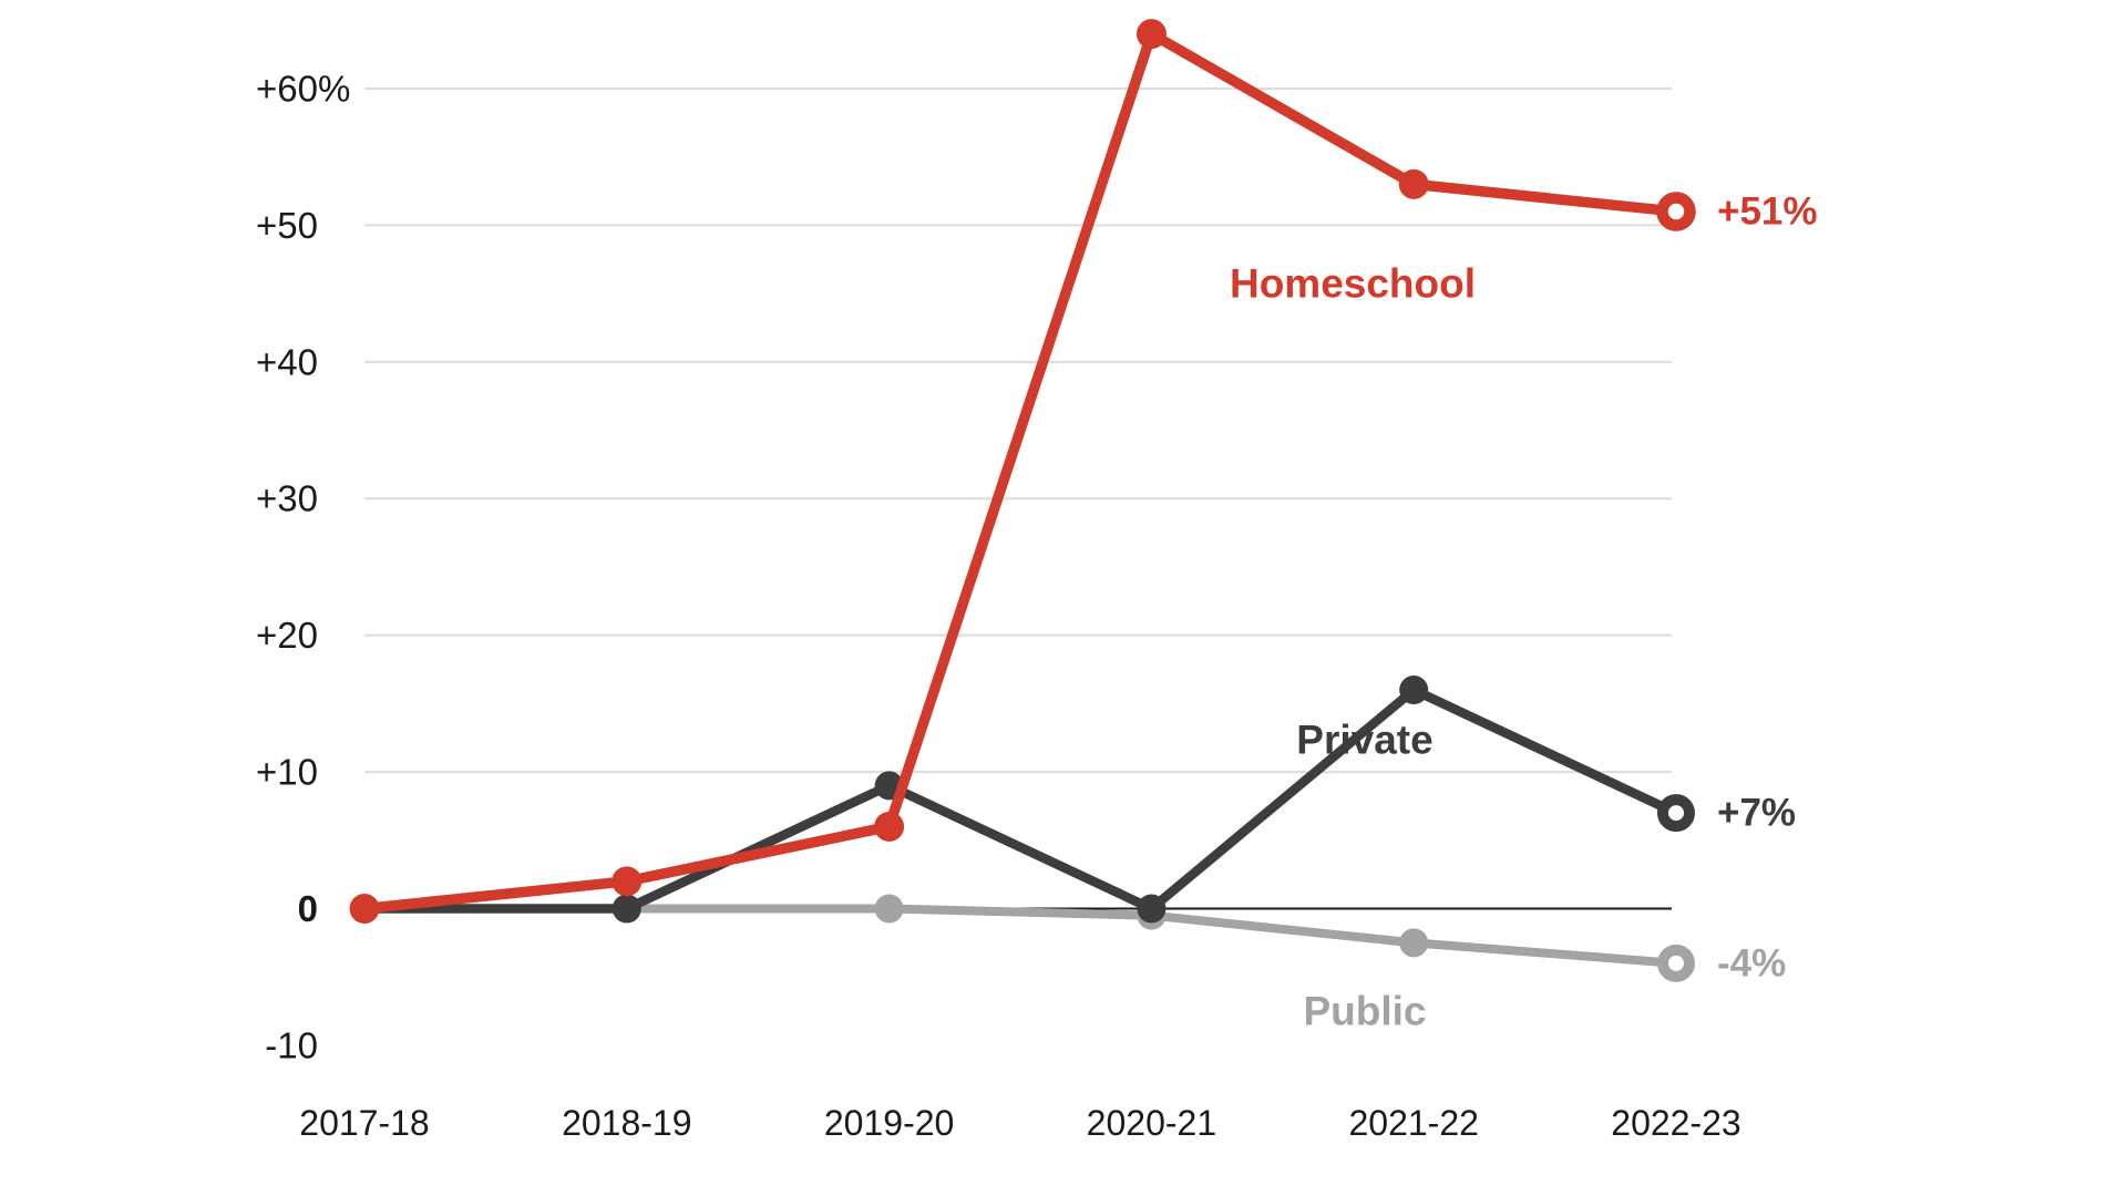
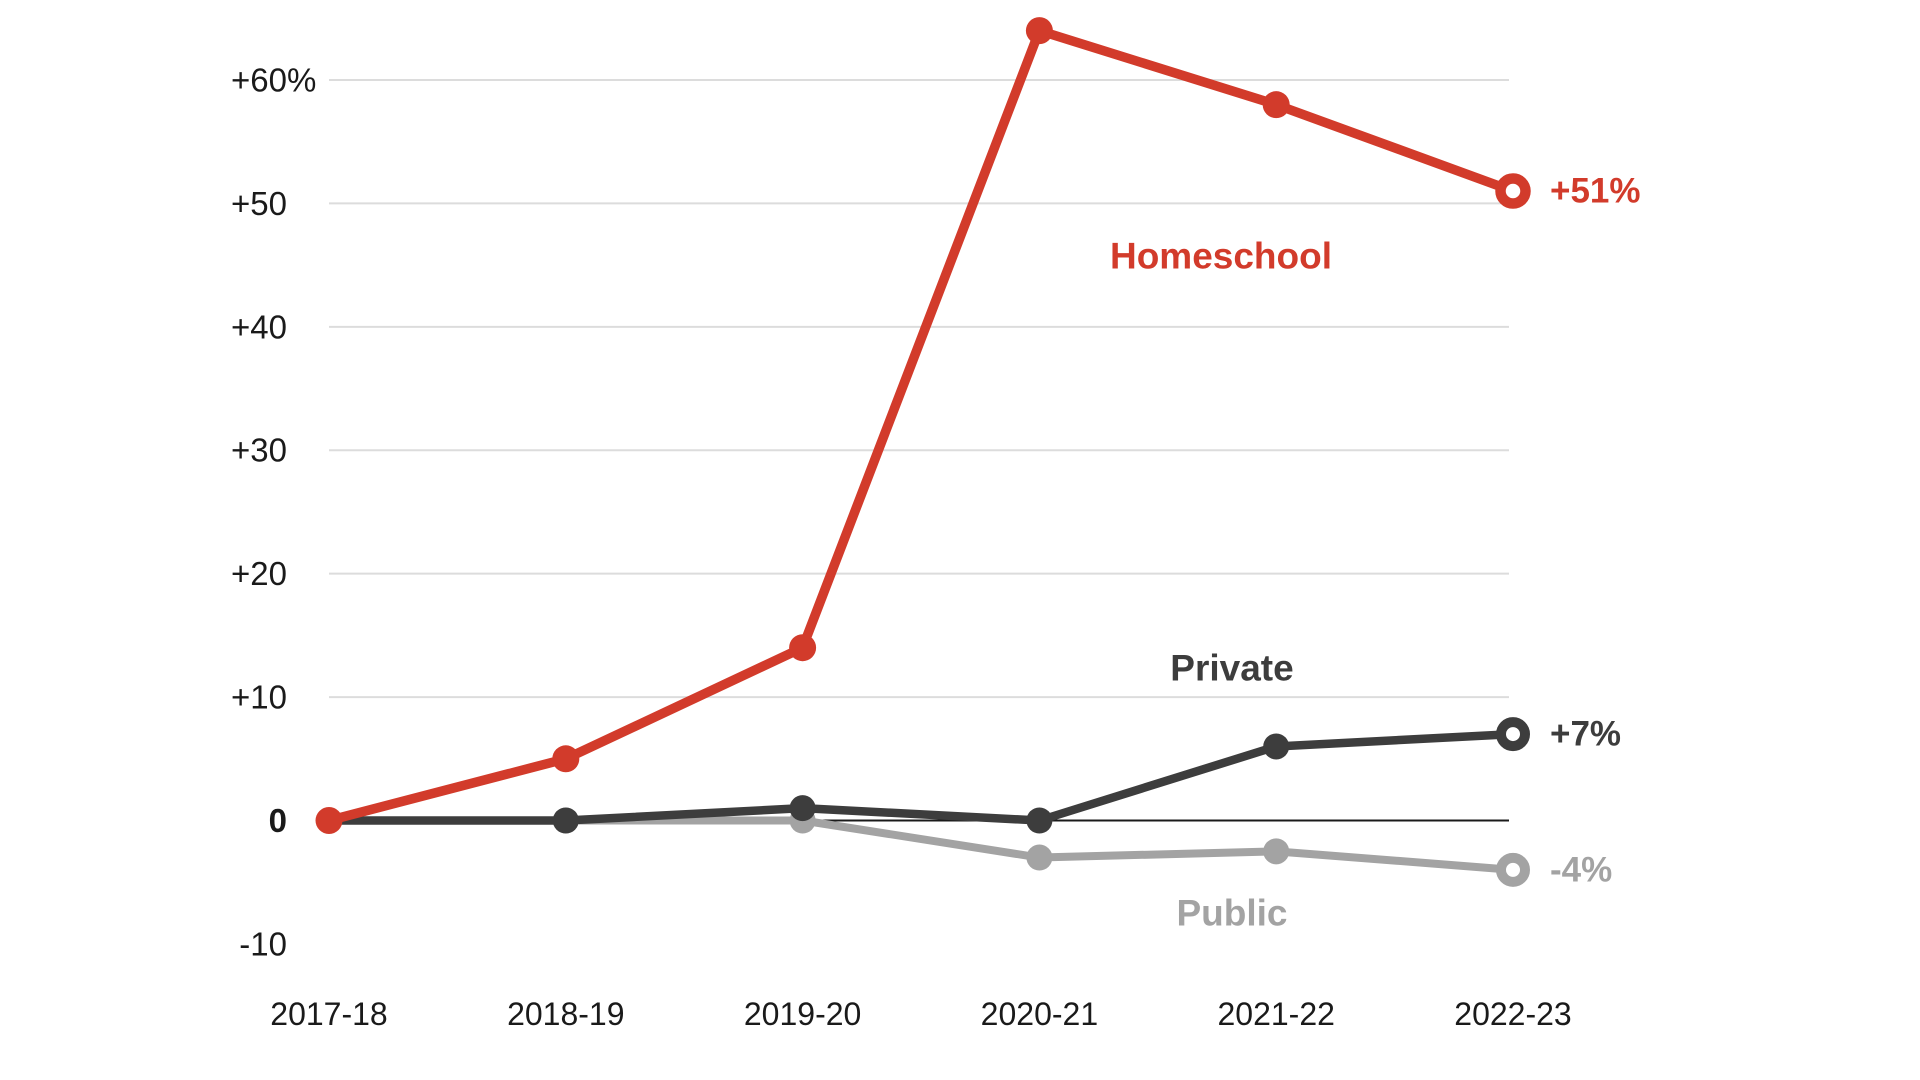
Homeschool/2018-19: 2 -> 5
Homeschool/2019-20: 6 -> 14
Private/2019-20: 9 -> 1
Public/2020-21: -0.5 -> -3.0
Homeschool/2021-22: 53 -> 58
Private/2021-22: 16 -> 6
